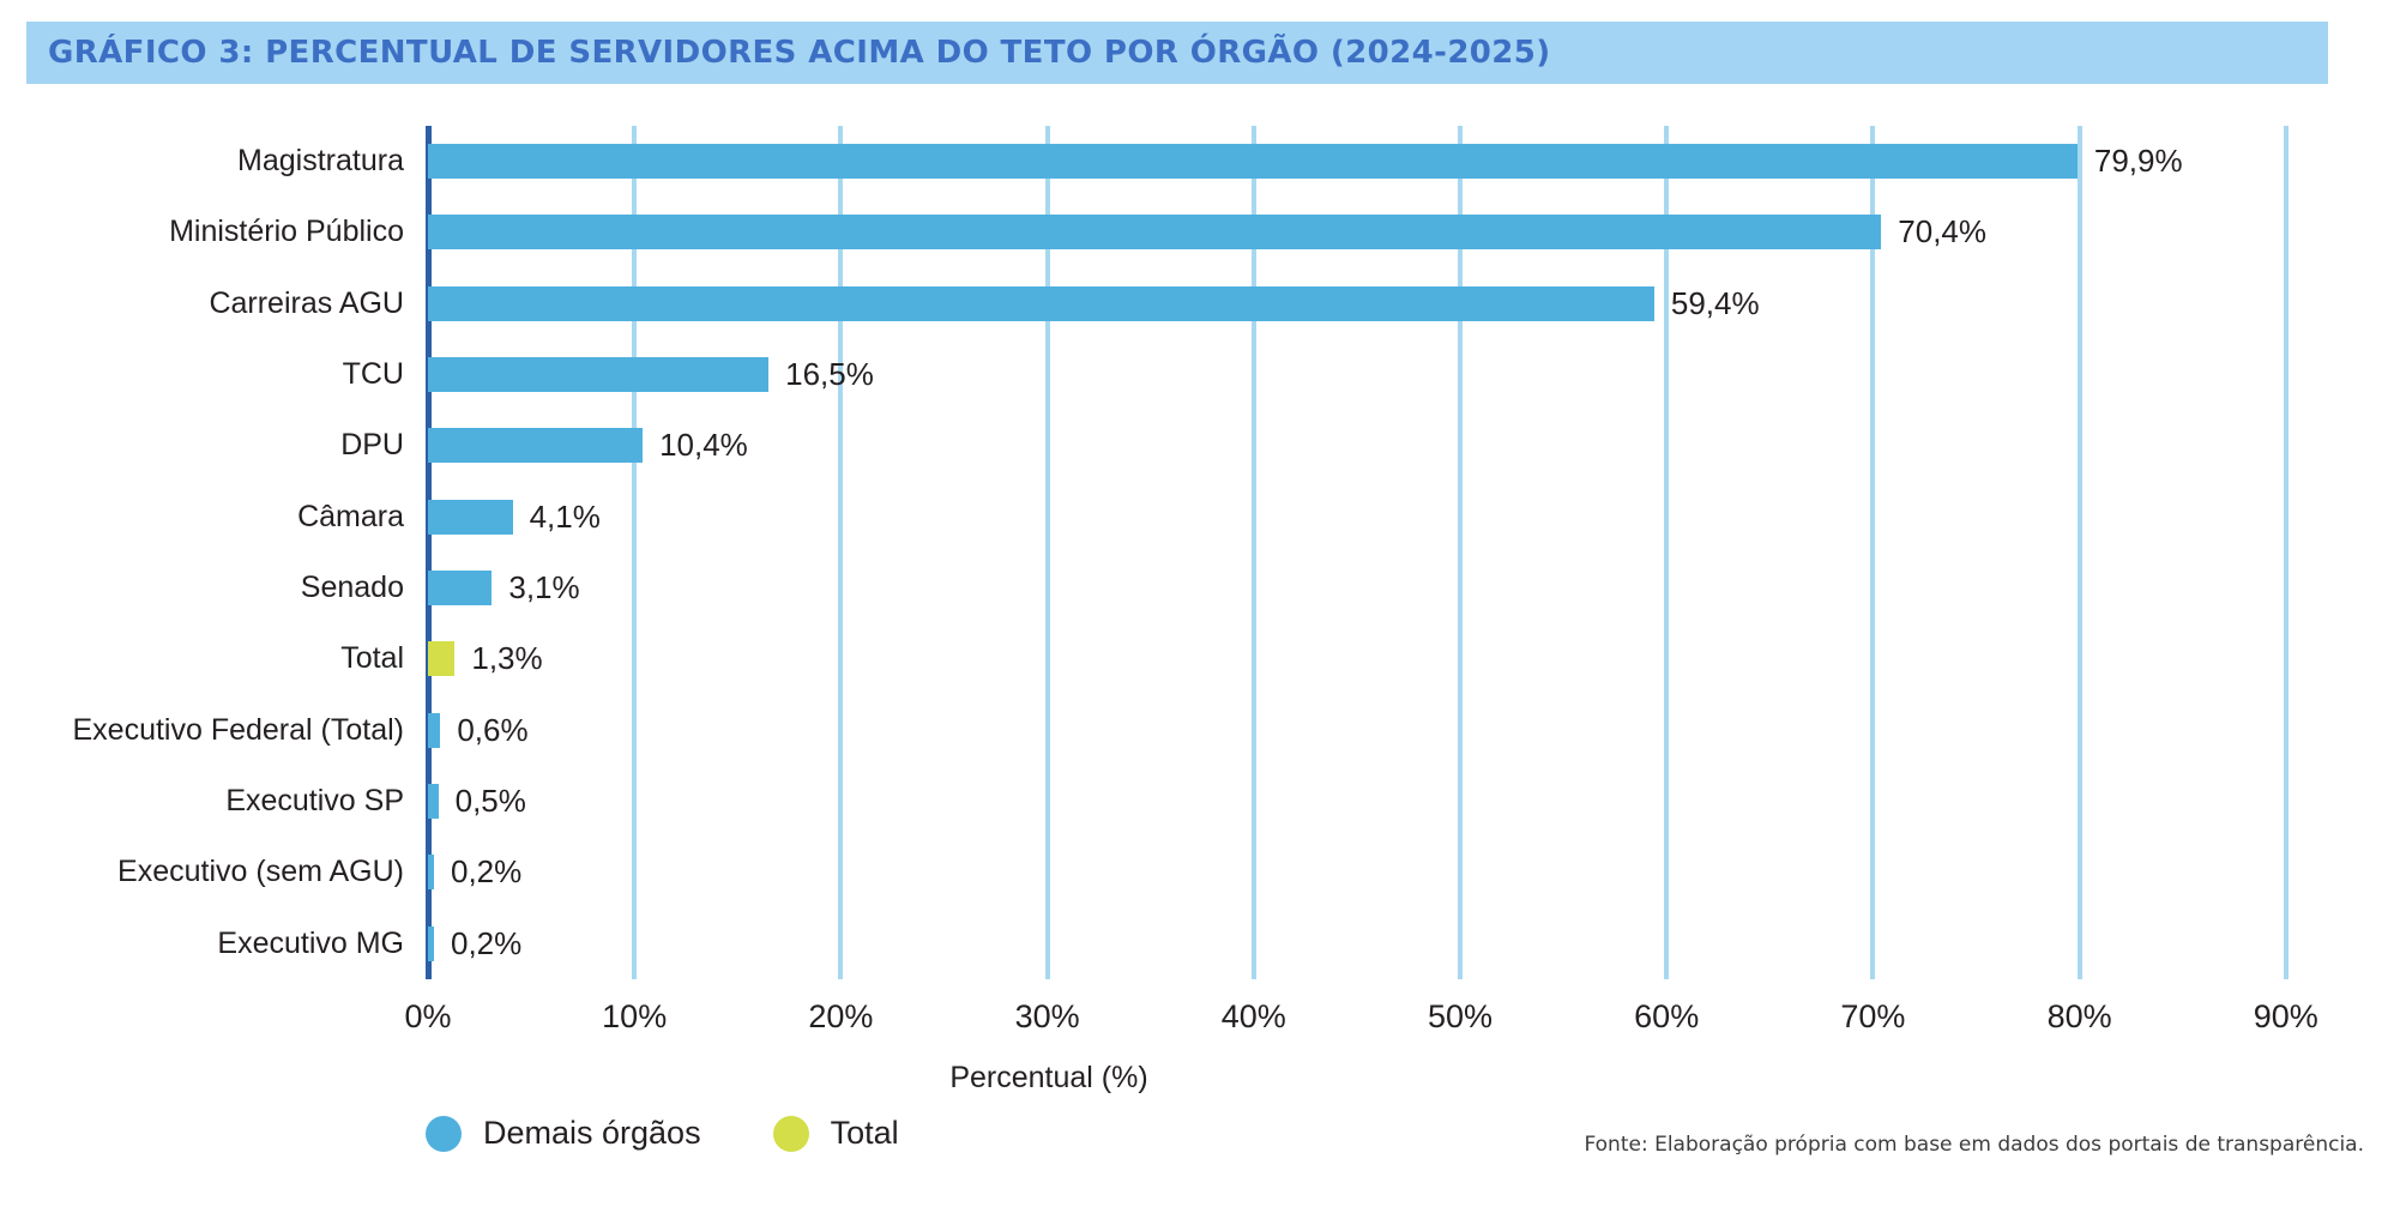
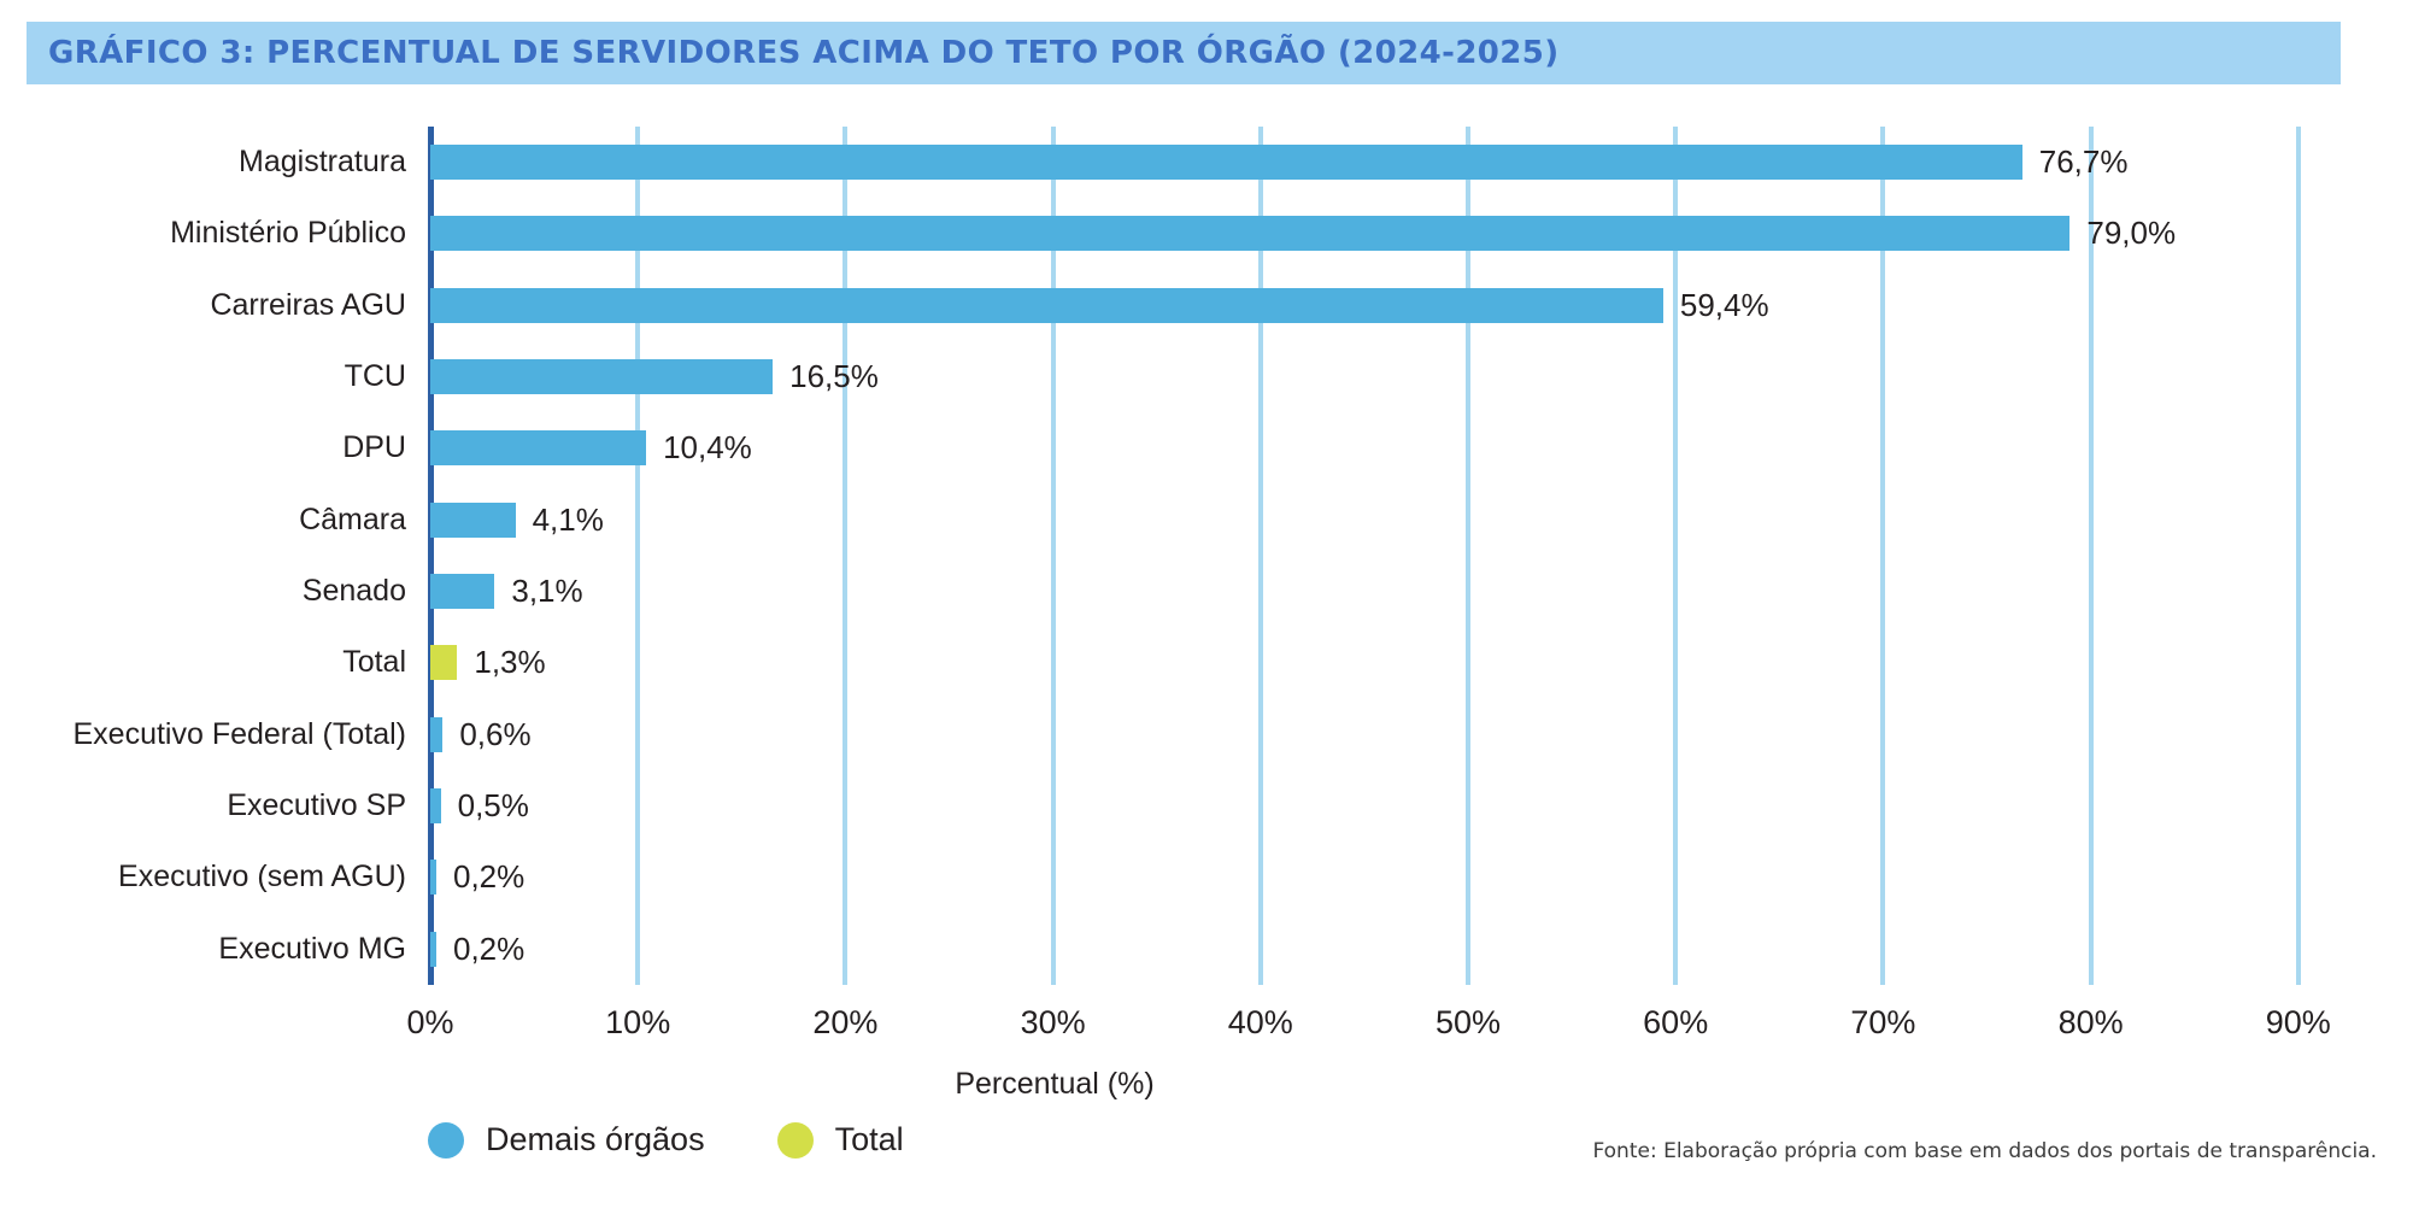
Magistratura: 79,9% -> 76,7%
Ministério Público: 70,4% -> 79,0%
